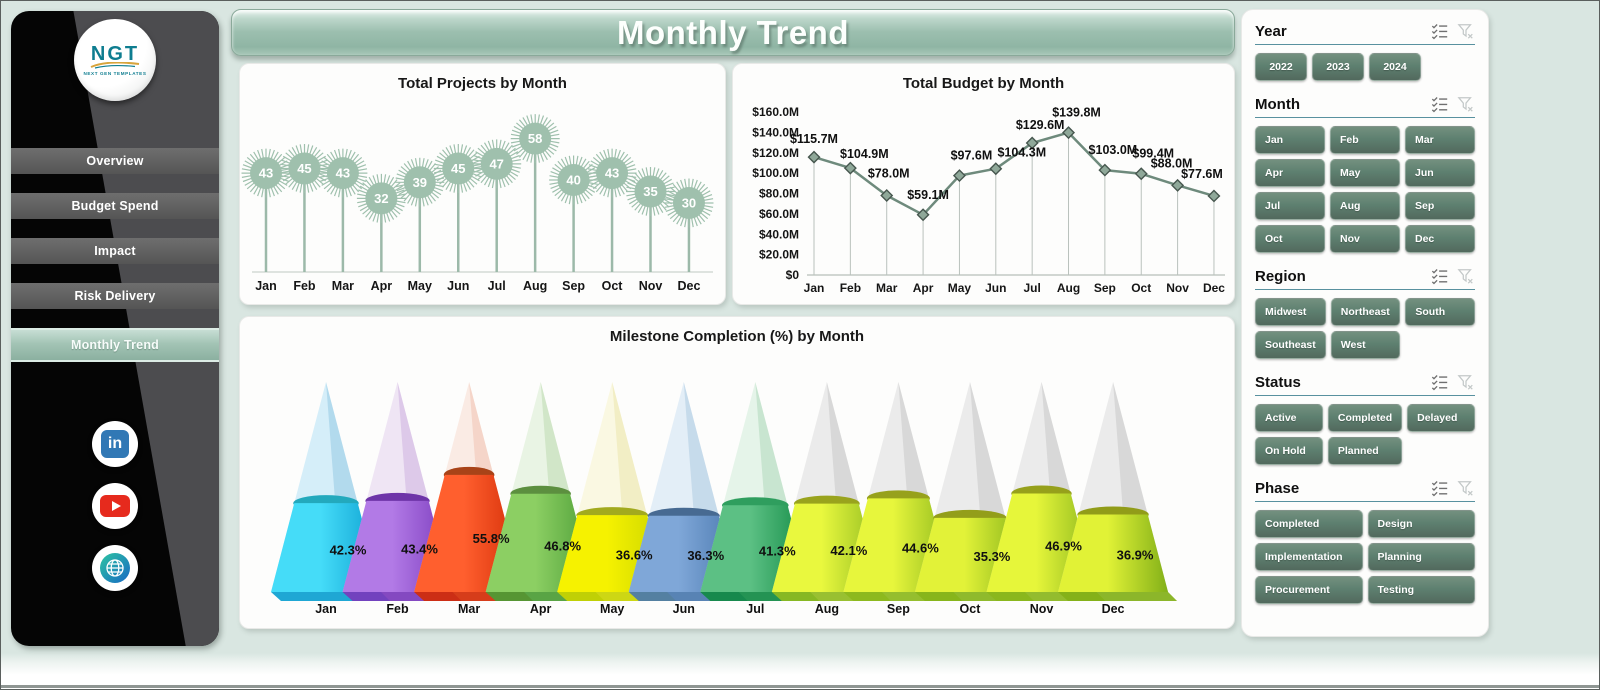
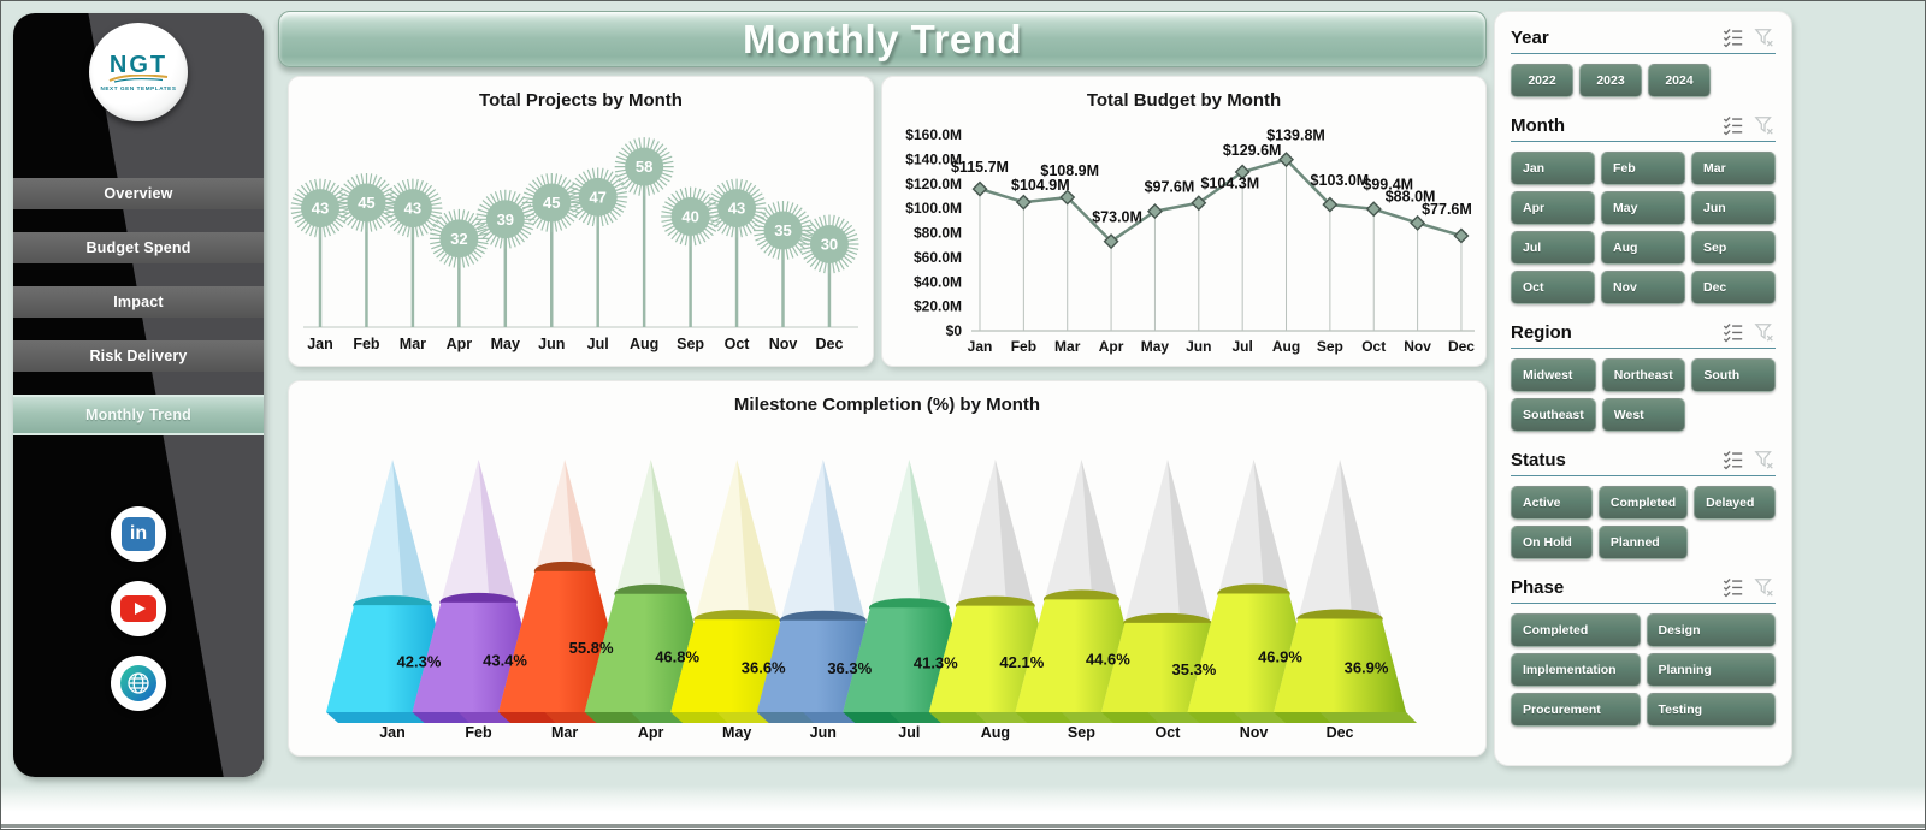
Total Budget by Month/Mar: $78.0M -> $108.9M
Total Budget by Month/Apr: $59.1M -> $73.0M
